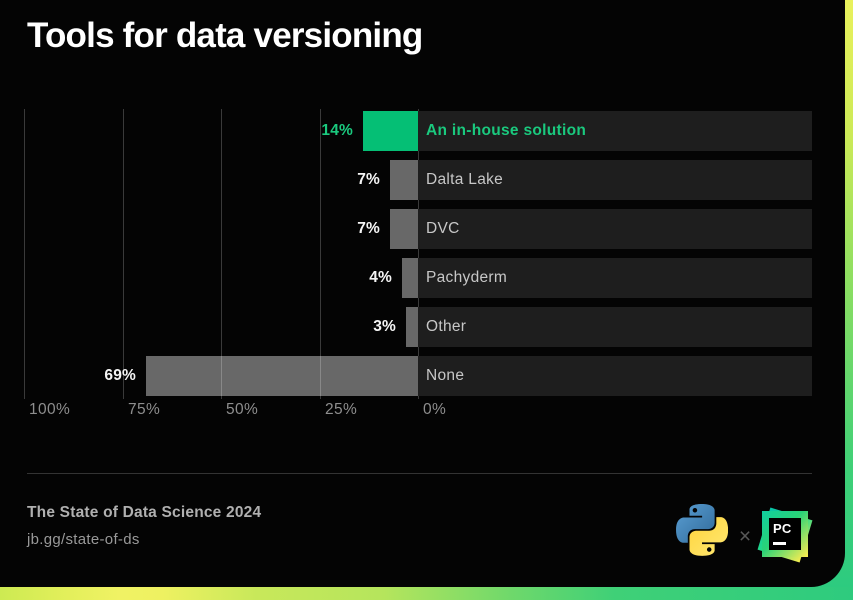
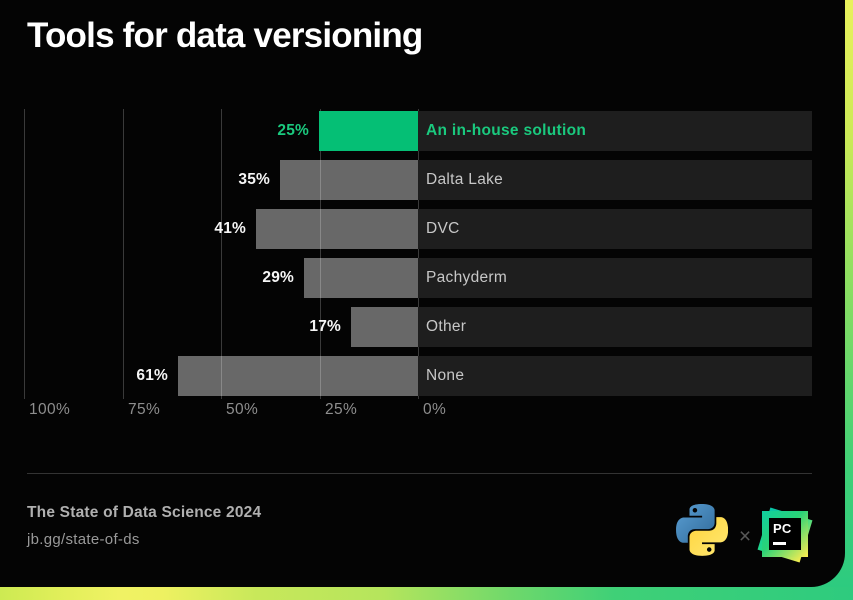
An in-house solution: 14% -> 25%
Dalta Lake: 7% -> 35%
DVC: 7% -> 41%
Pachyderm: 4% -> 29%
Other: 3% -> 17%
None: 69% -> 61%
